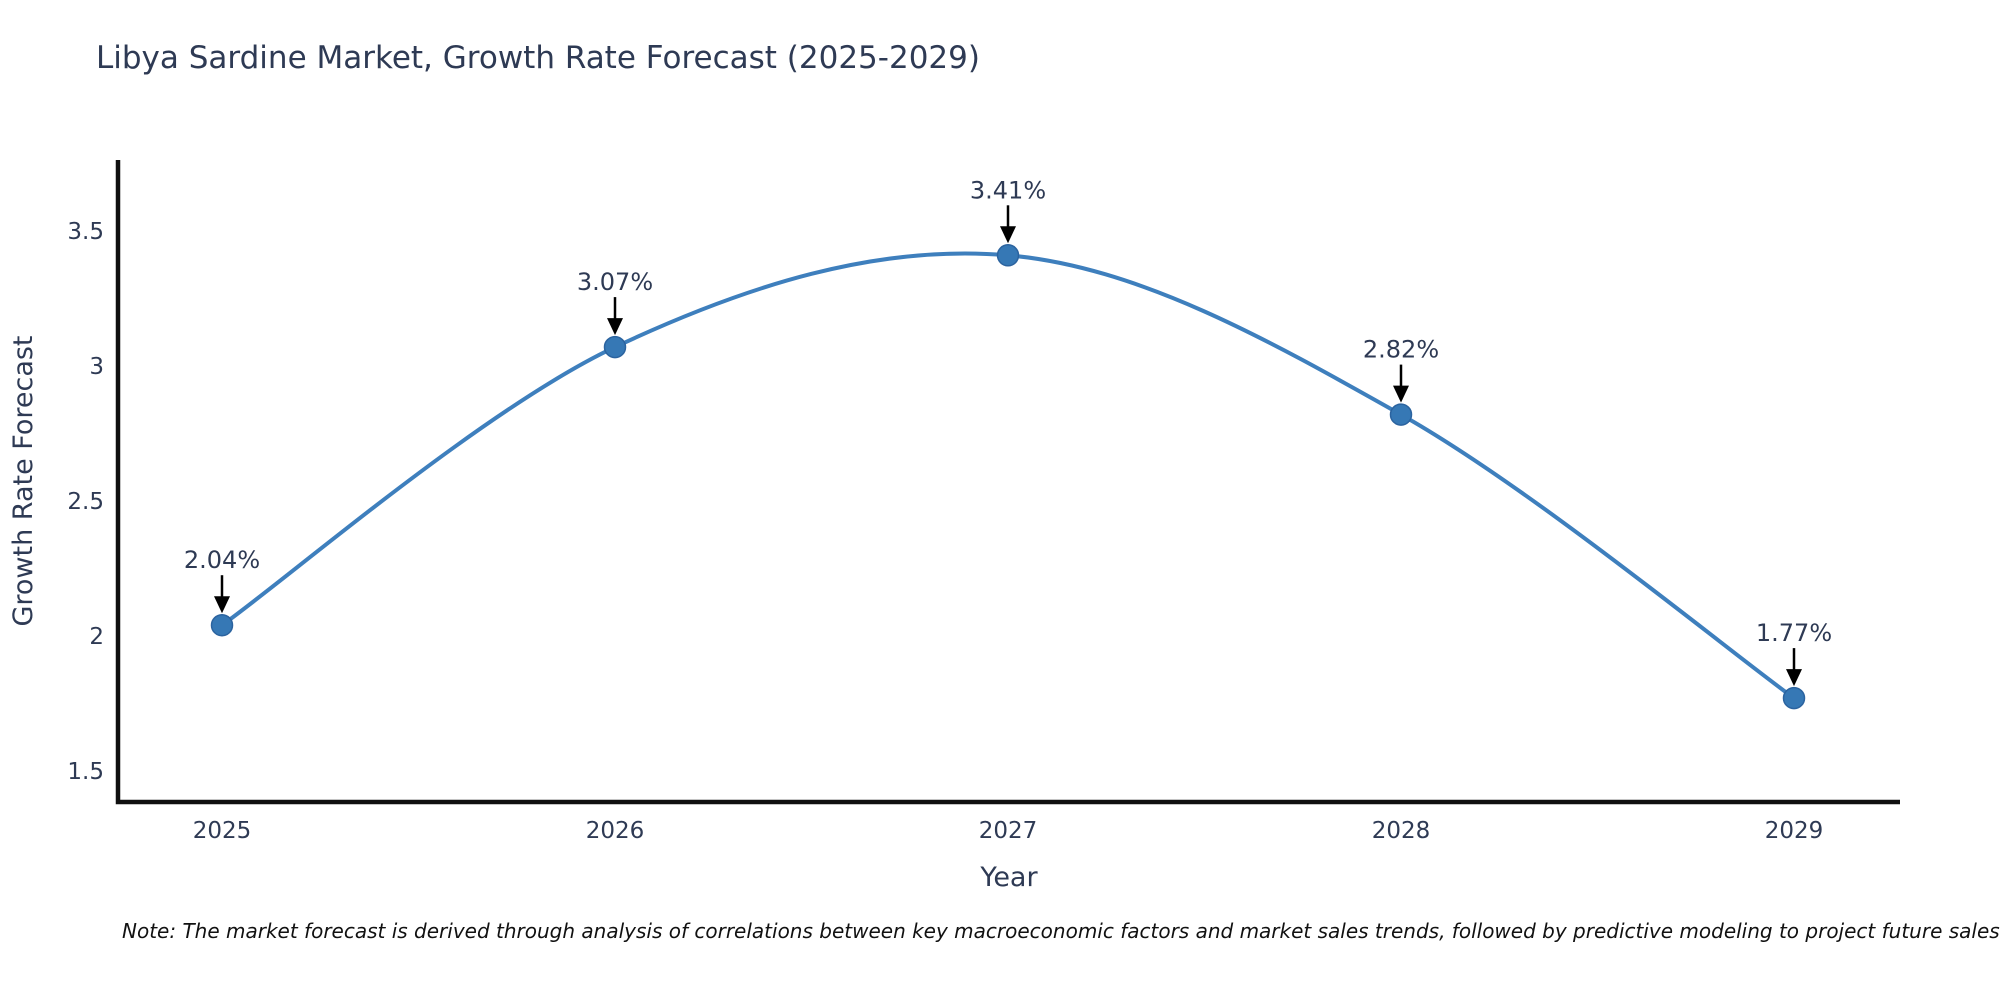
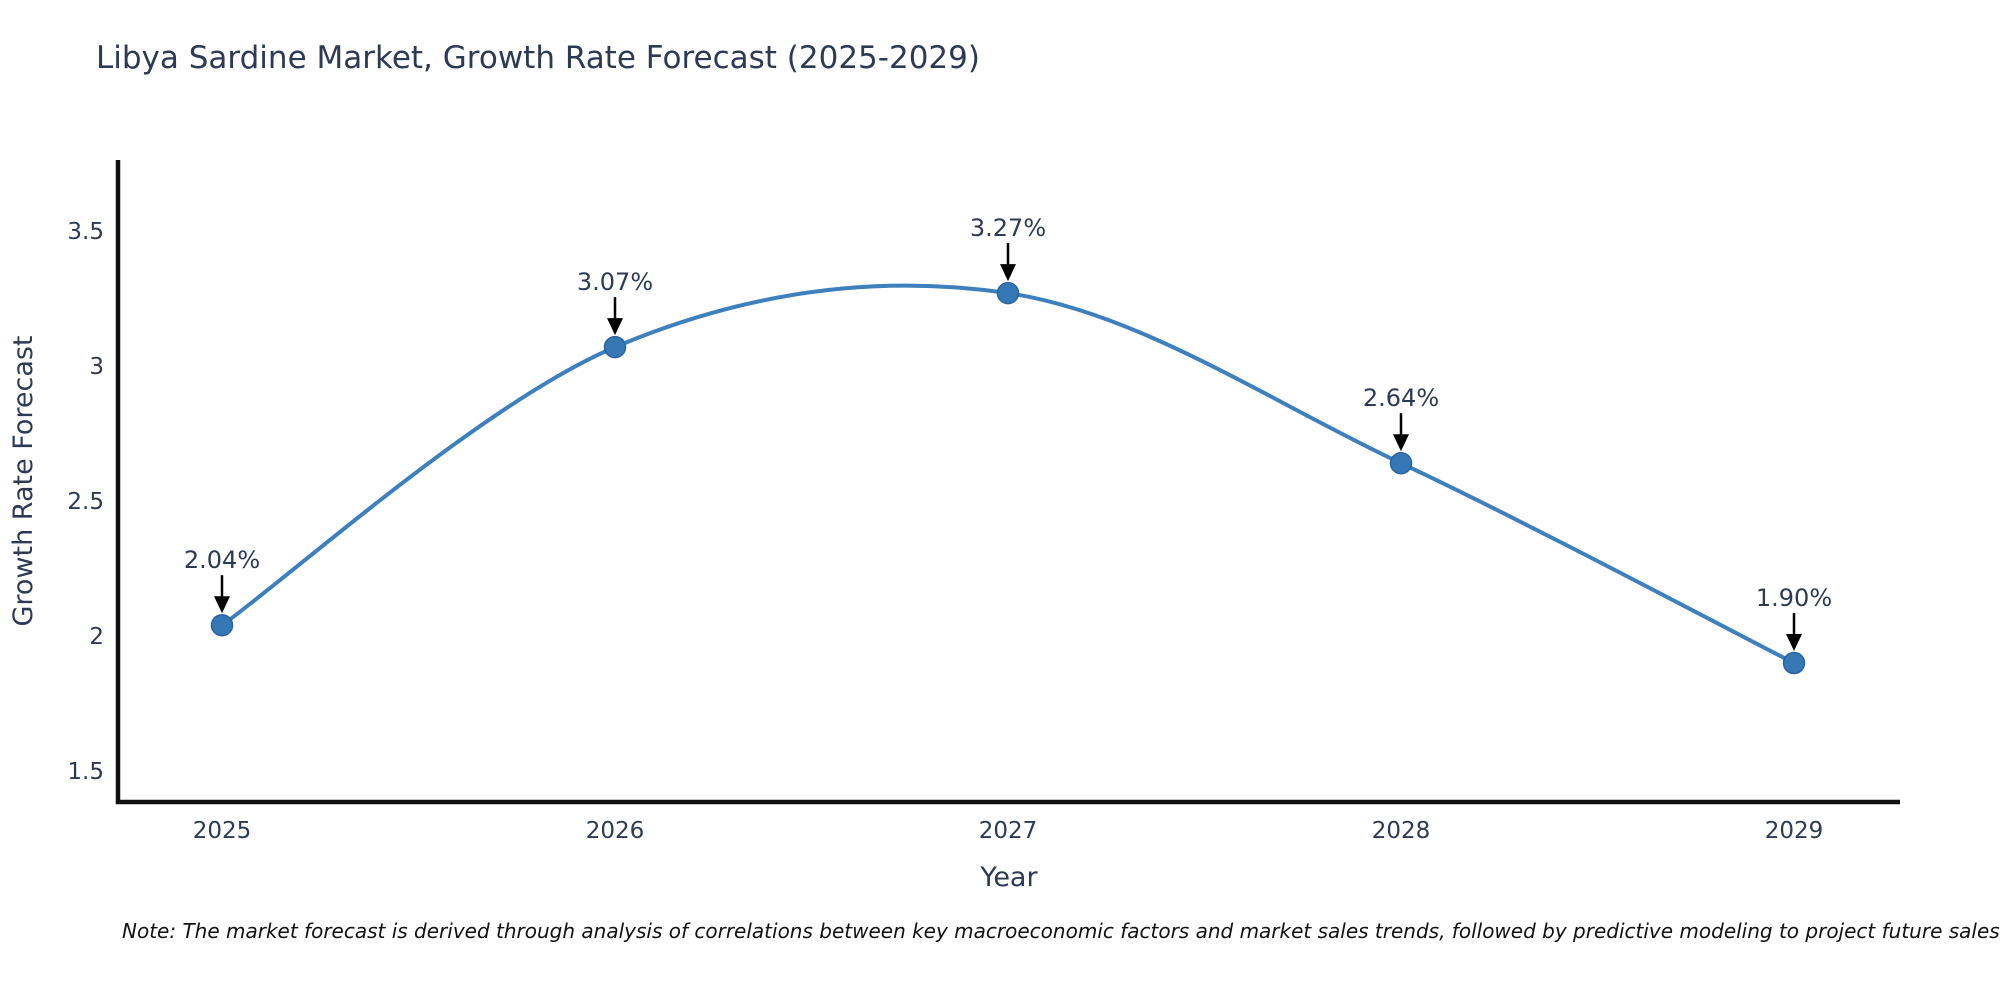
2027: 3.41% -> 3.27%
2028: 2.82% -> 2.64%
2029: 1.77% -> 1.90%
